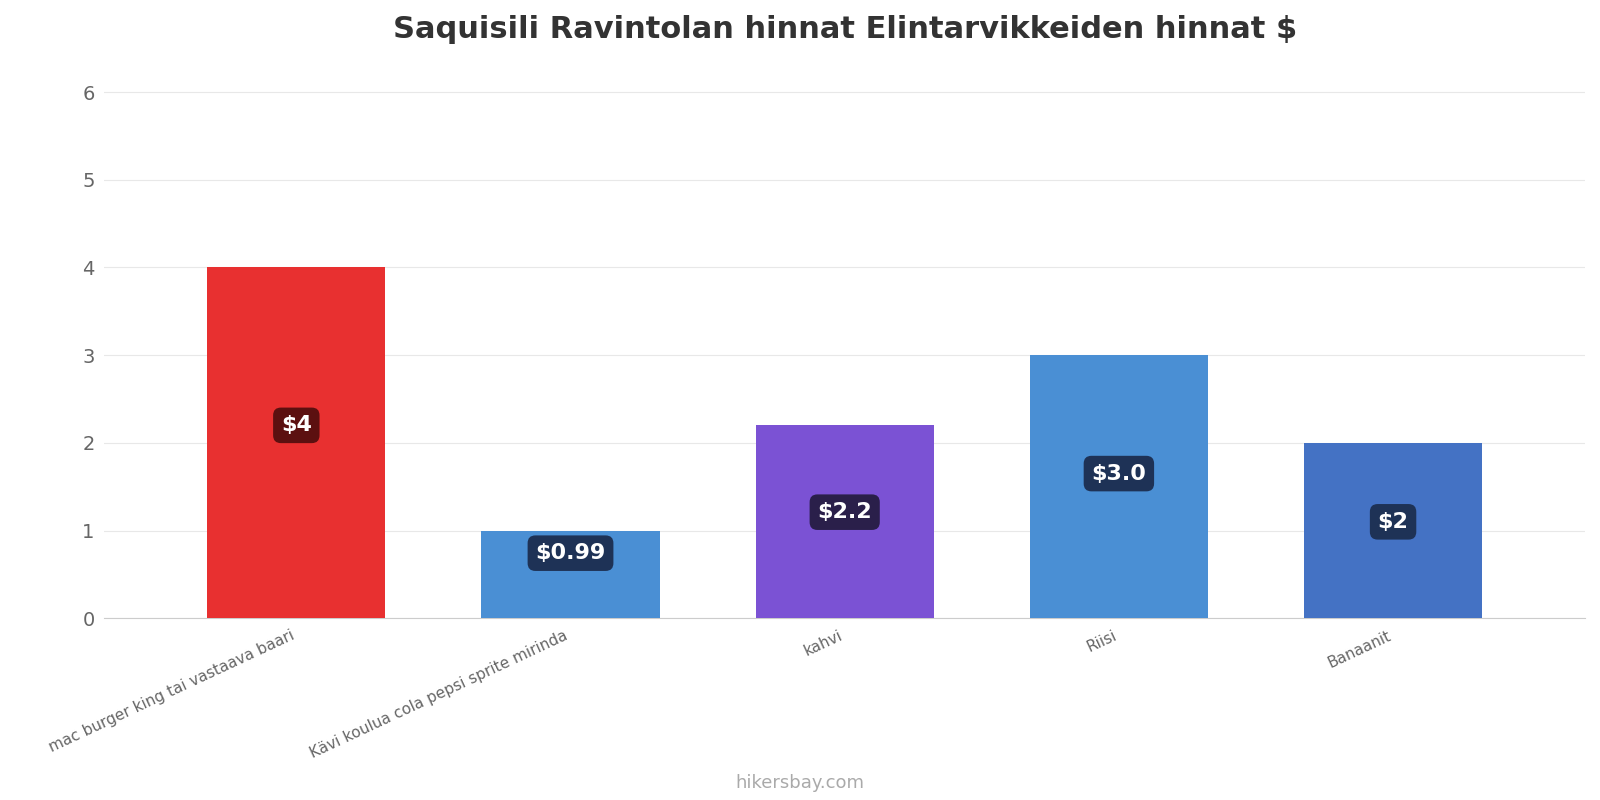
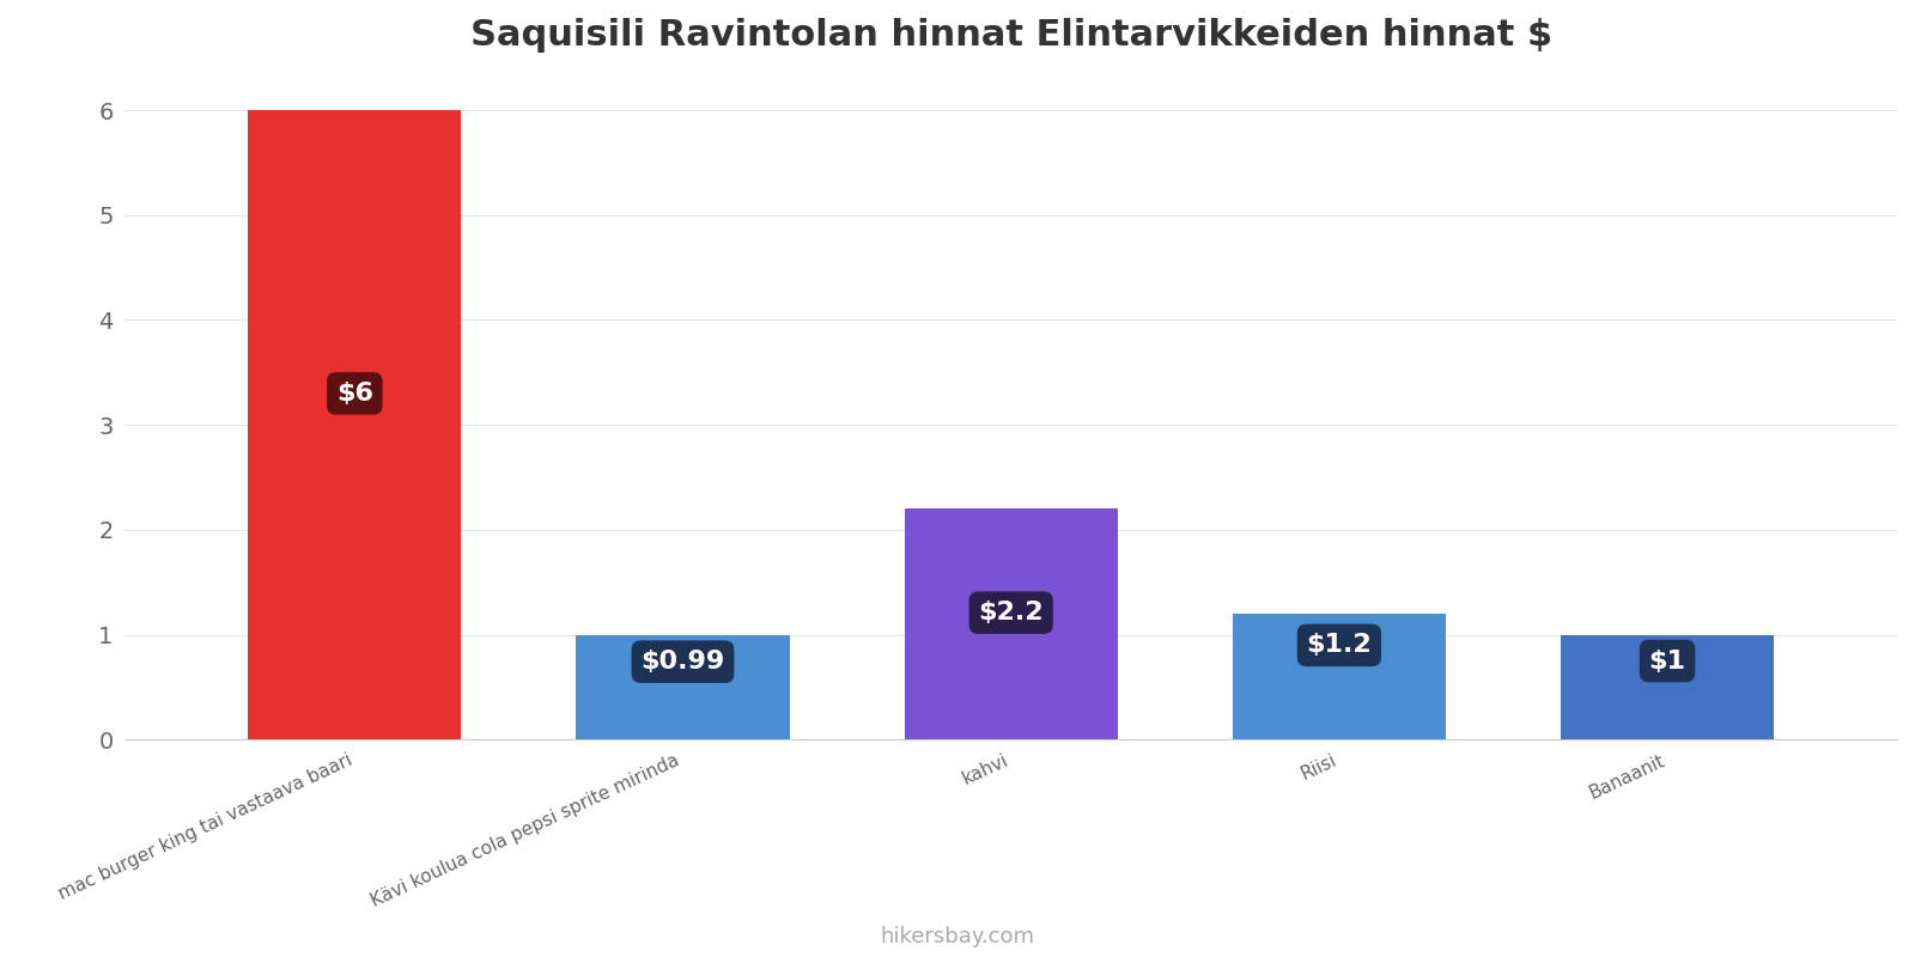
mac burger king tai vastaava baari: $4 -> $6
Riisi: $3.0 -> $1.2
Banaanit: $2 -> $1
